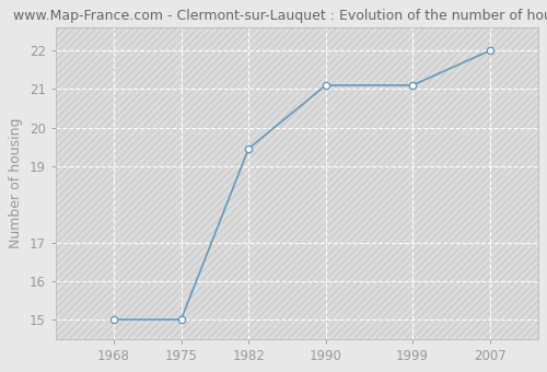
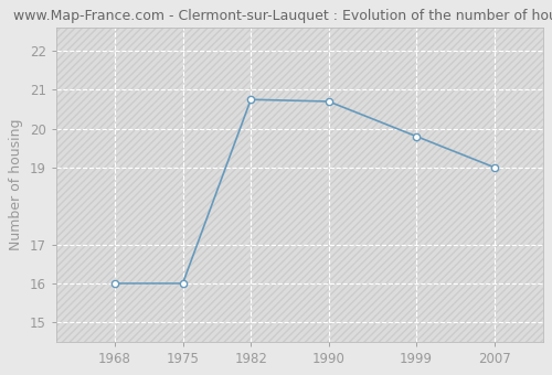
1968: 15.00 -> 16.00
1975: 15.00 -> 16.00
1982: 19.45 -> 20.75
1990: 21.10 -> 20.70
1999: 21.10 -> 19.80
2007: 22.00 -> 19.00
